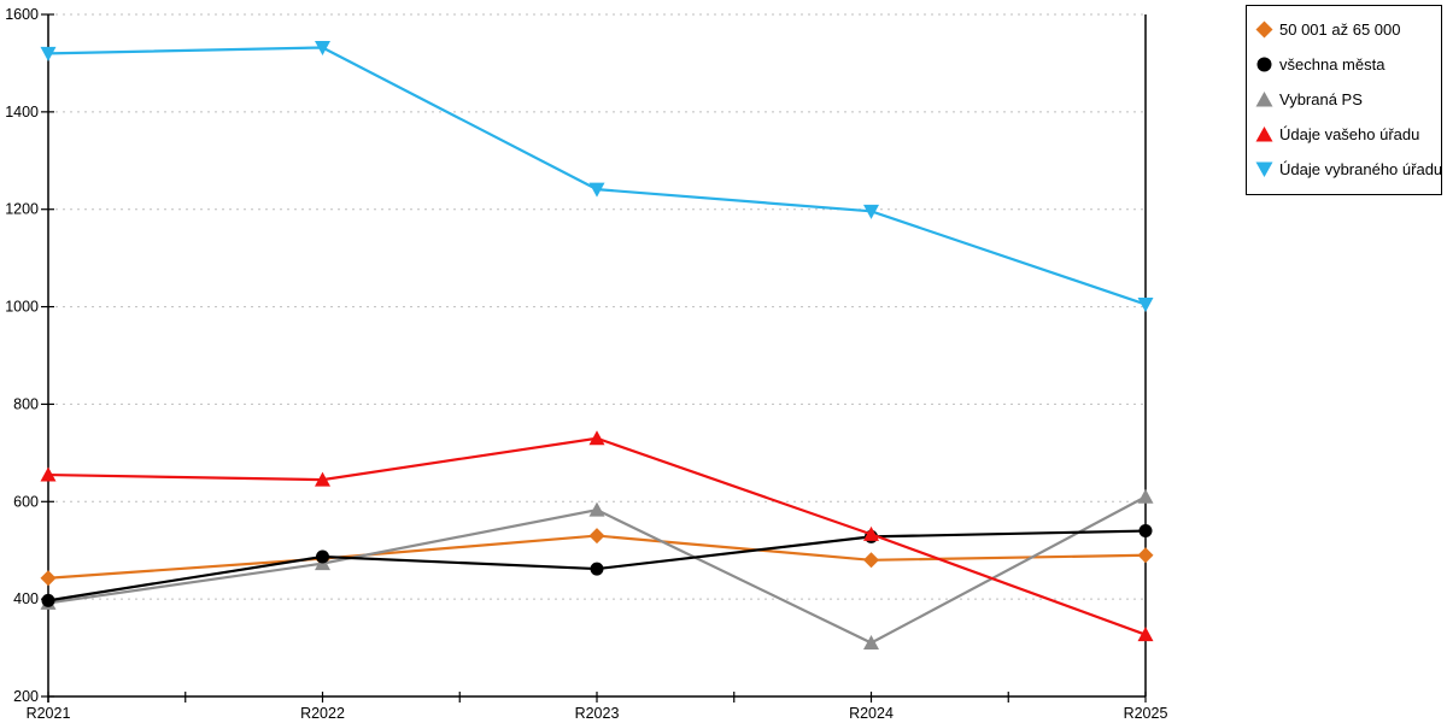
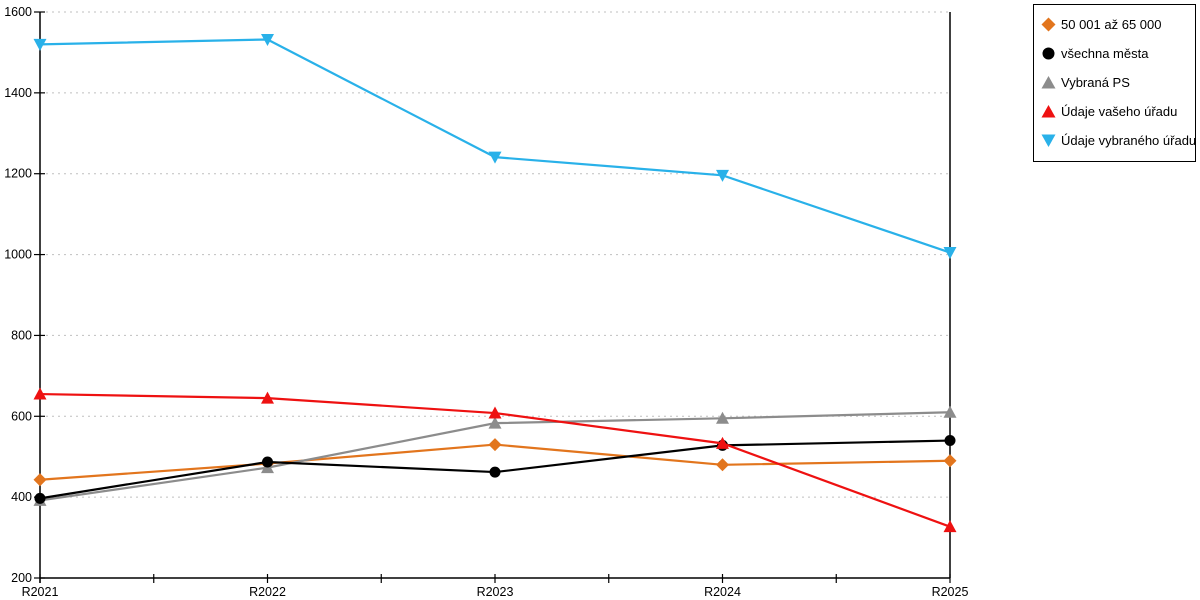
Údaje vašeho úřadu/R2023: 730 -> 610
Vybraná PS/R2024: 310 -> 600
